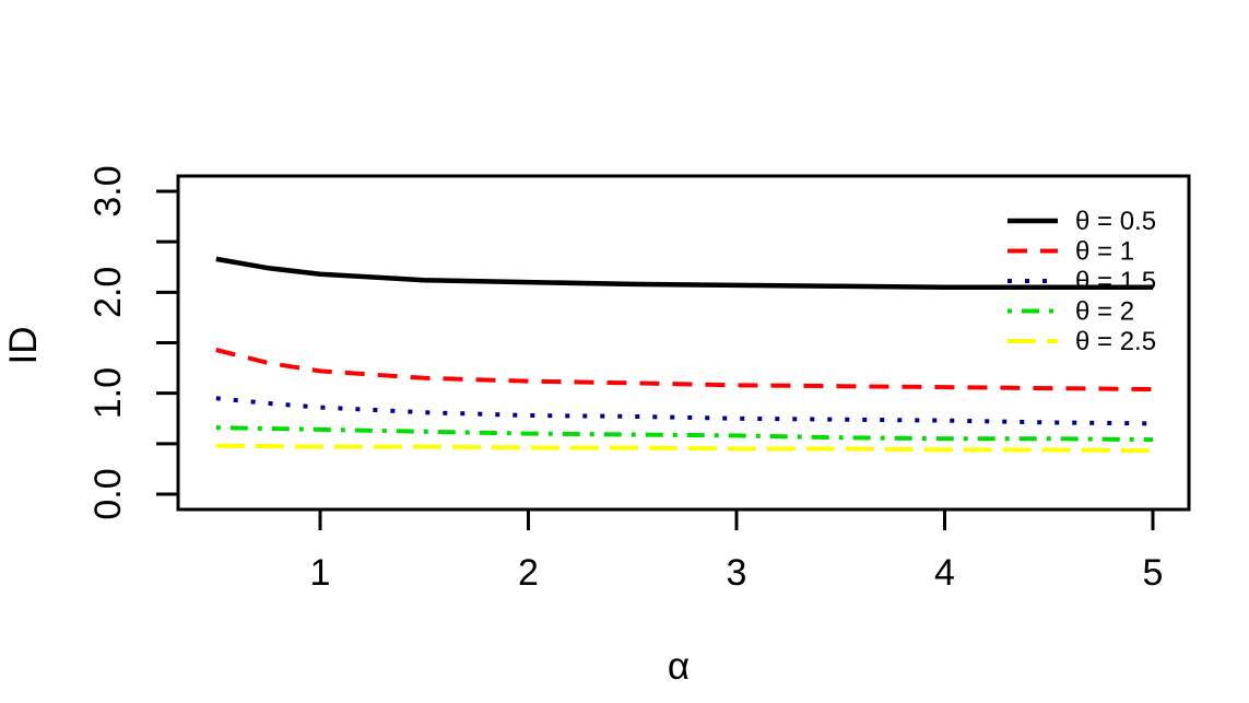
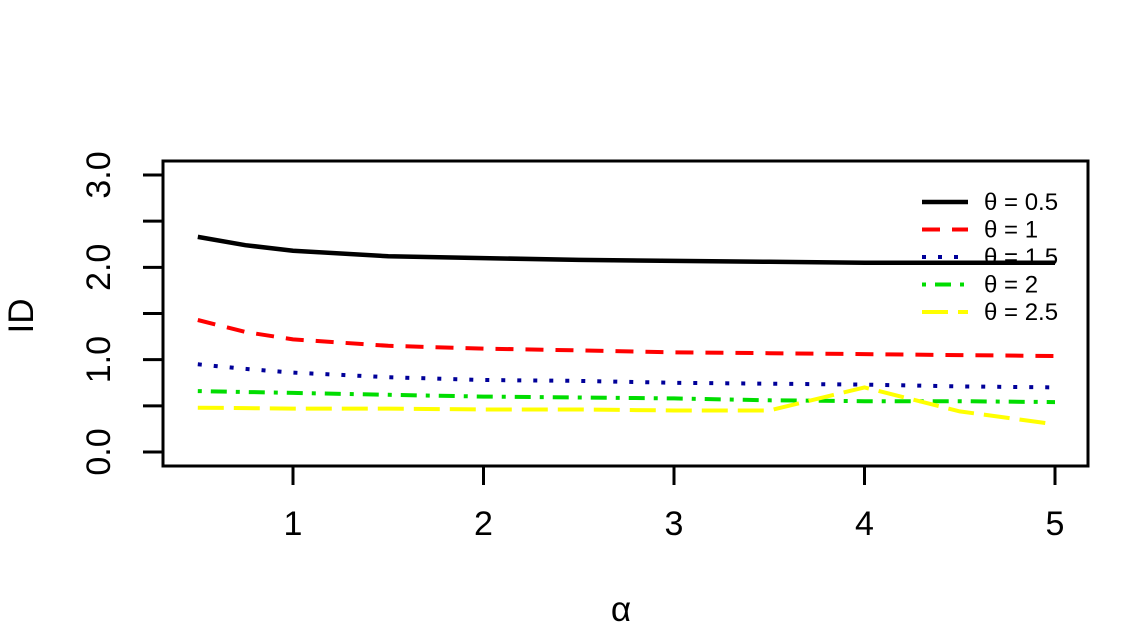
θ = 2.5/4: 0.4 -> 0.7
θ = 2.5/5: 0.4 -> 0.3
